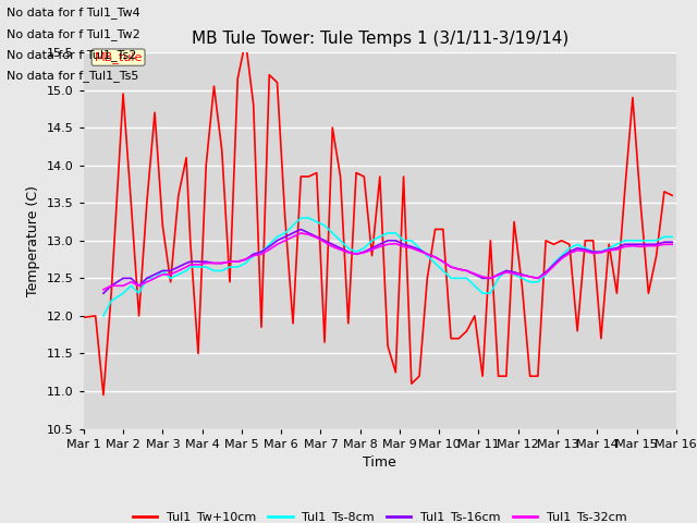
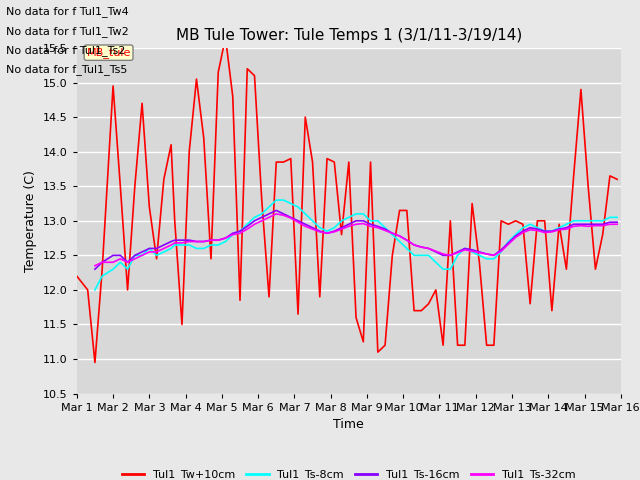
Tul1_Tw+10cm/Mar 1: 11.98 -> 12.20
